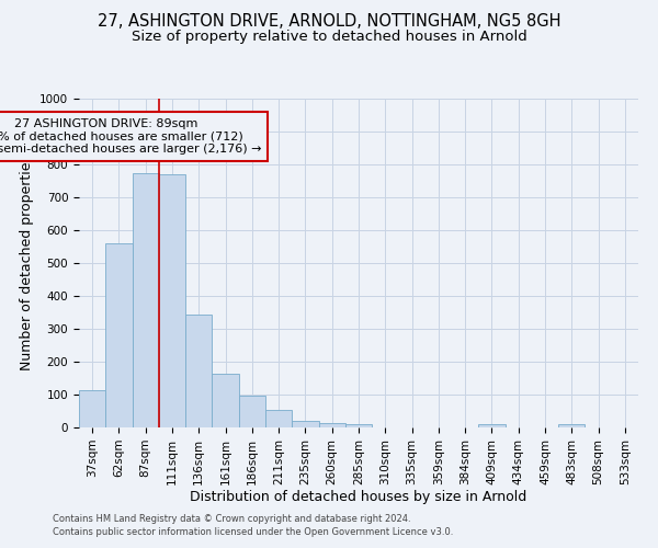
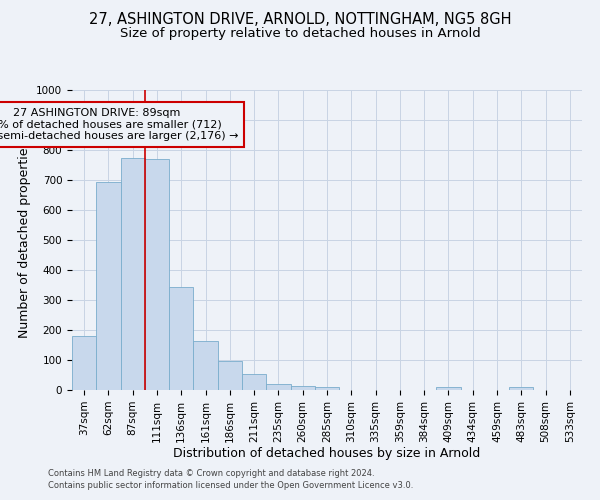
37sqm: 112 -> 180
62sqm: 560 -> 695
